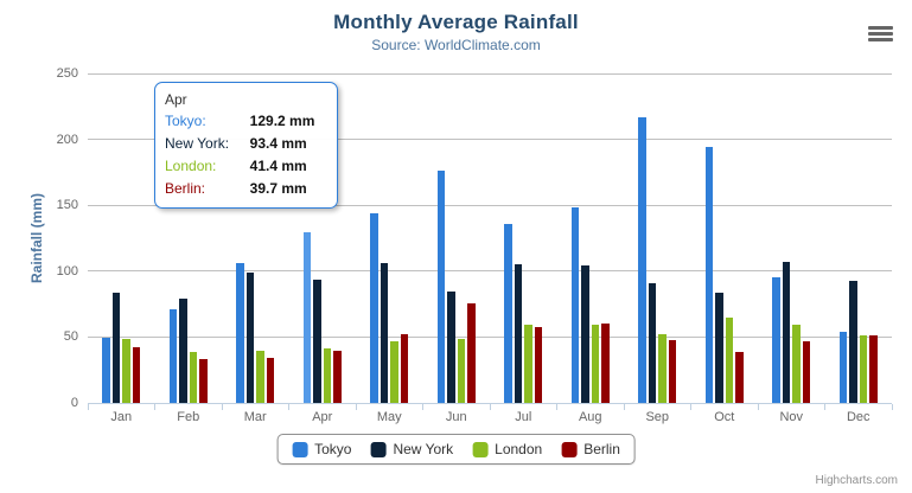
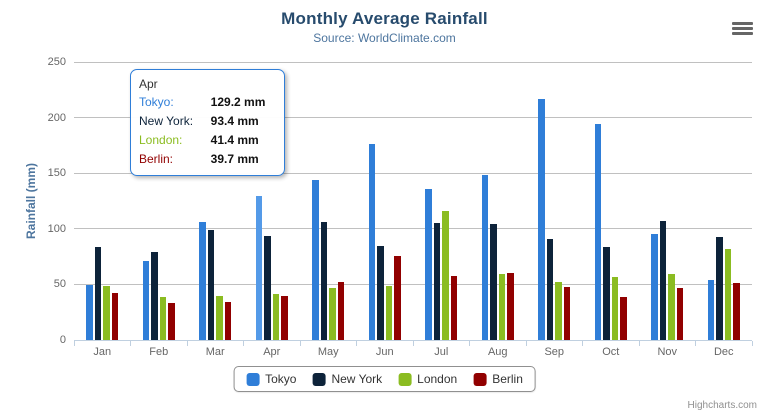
London/Jul: 59 -> 116
London/Oct: 65 -> 57
London/Dec: 51 -> 82
